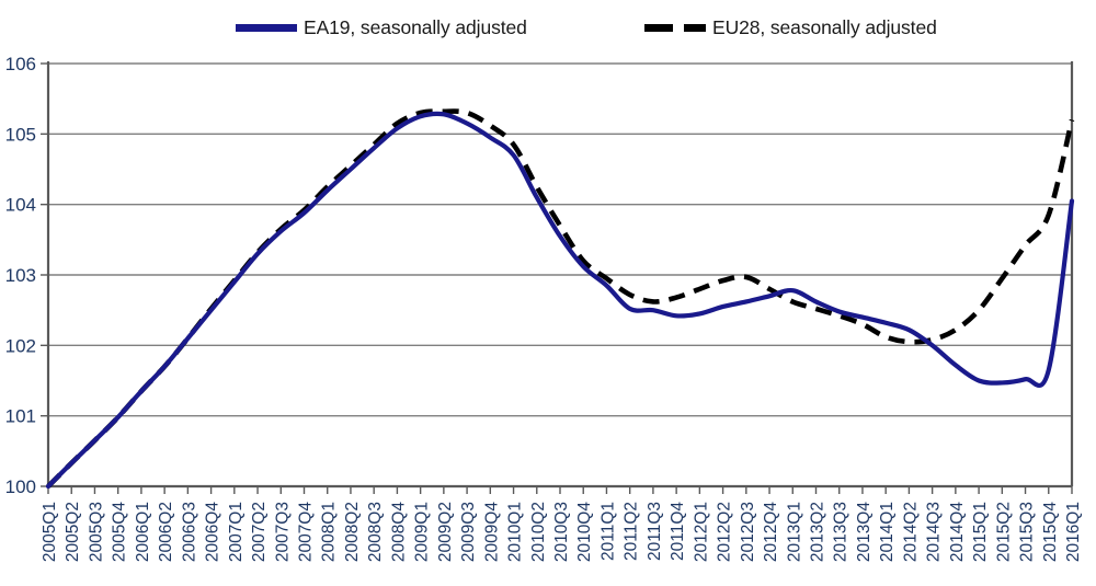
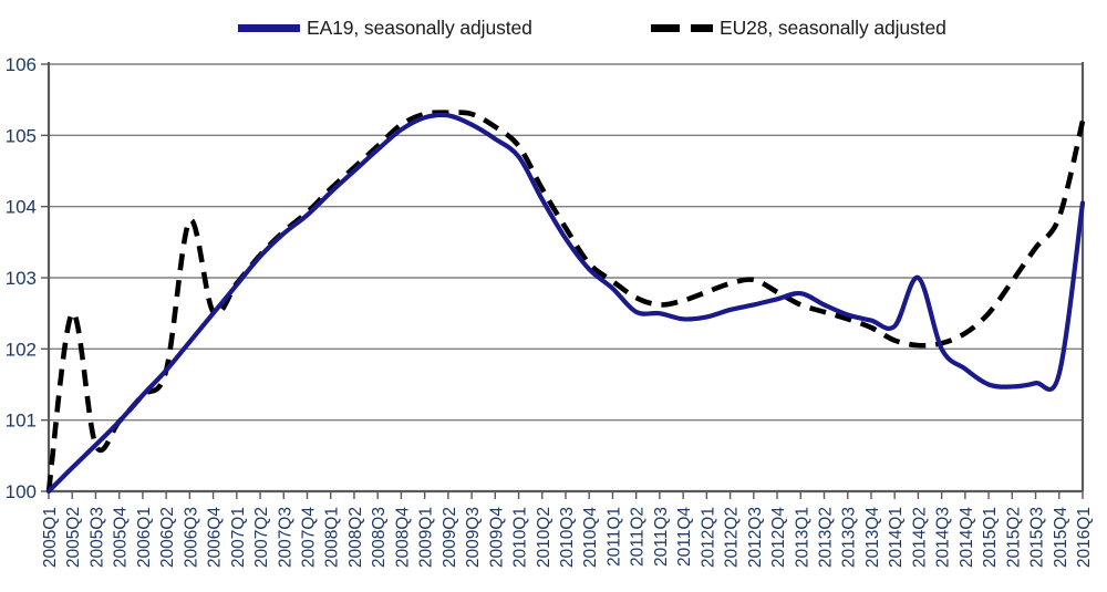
EU28, seasonally adjusted/2005Q2: 100.3 -> 102.5
EU28, seasonally adjusted/2006Q3: 102.1 -> 103.8
EA19, seasonally adjusted/2014Q2: 102.2 -> 103.0
